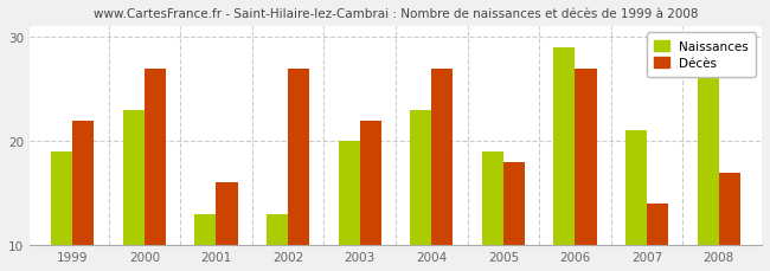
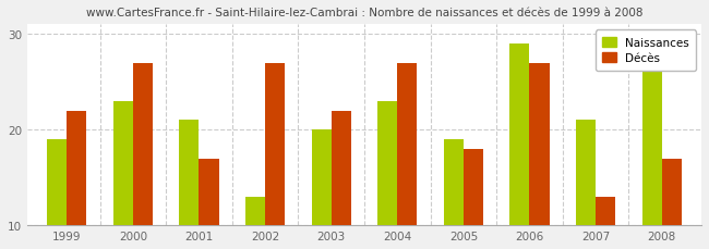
Naissances/2001: 13 -> 21
Décès/2001: 16 -> 17
Décès/2007: 14 -> 13
